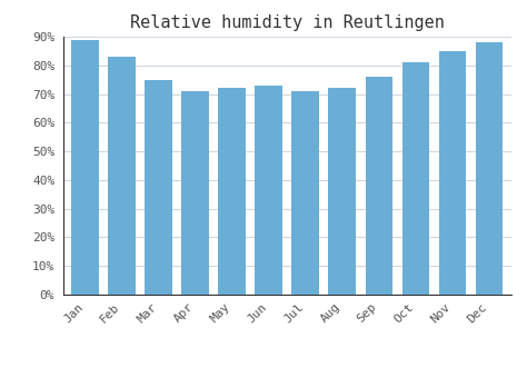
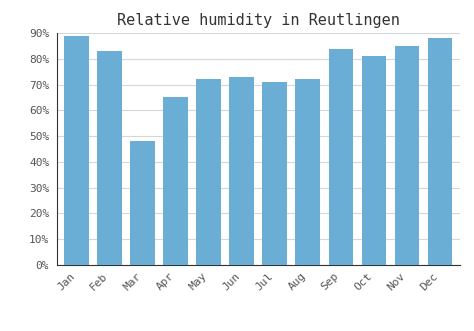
Mar: 75% -> 48%
Apr: 71% -> 65%
Sep: 76% -> 84%
